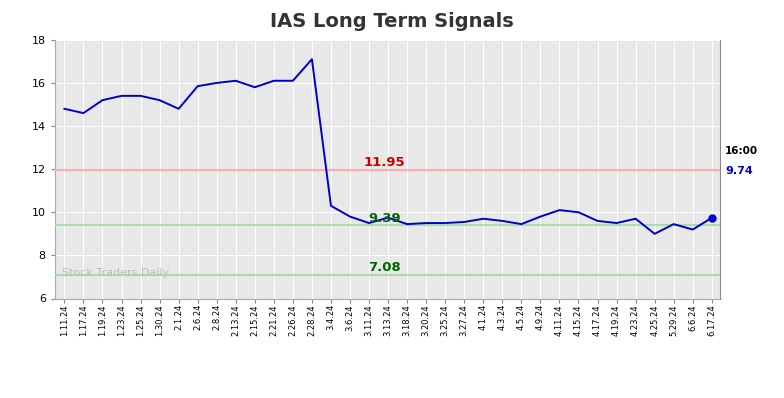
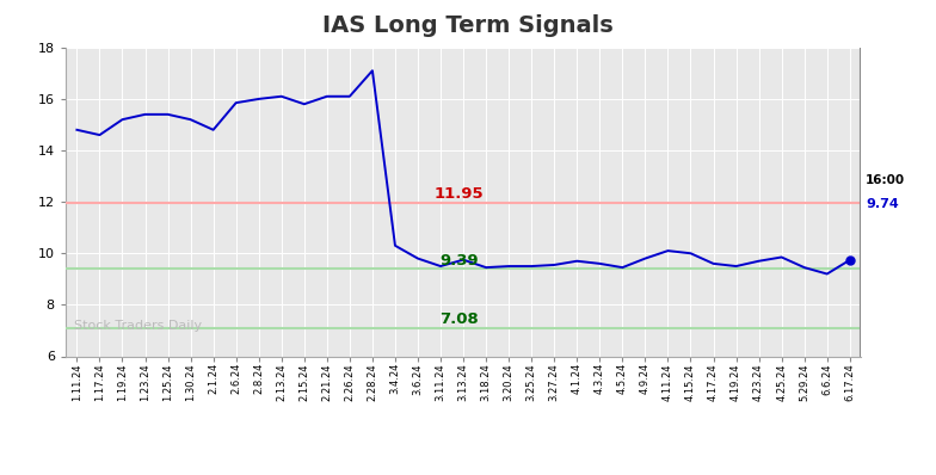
4.25.24: 9.00 -> 9.85
